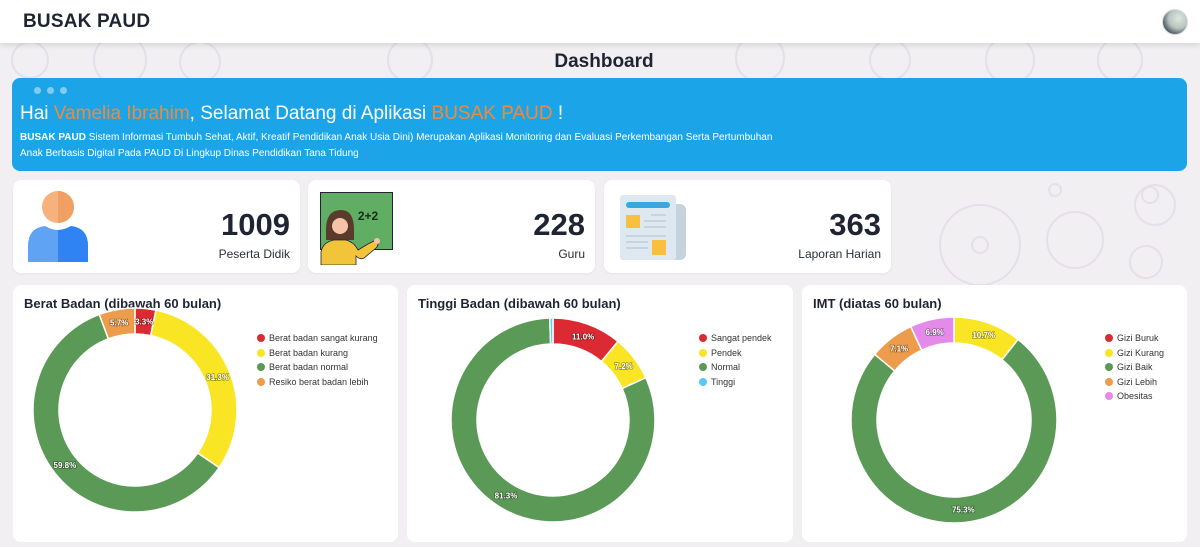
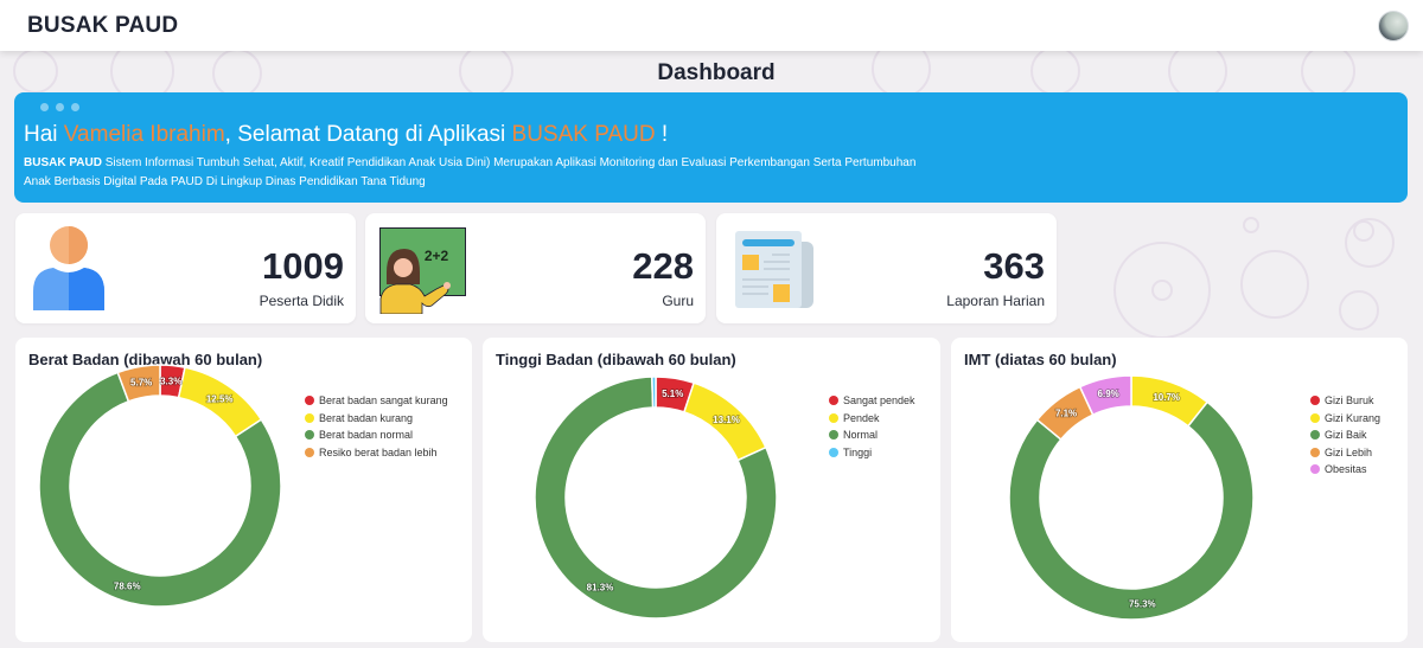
Berat Badan (dibawah 60 bulan)/Berat badan kurang: 31.3% -> 12.5%
Berat Badan (dibawah 60 bulan)/Berat badan normal: 59.8% -> 78.6%
Tinggi Badan (dibawah 60 bulan)/Sangat pendek: 11.0% -> 5.1%
Tinggi Badan (dibawah 60 bulan)/Pendek: 7.2% -> 13.1%
